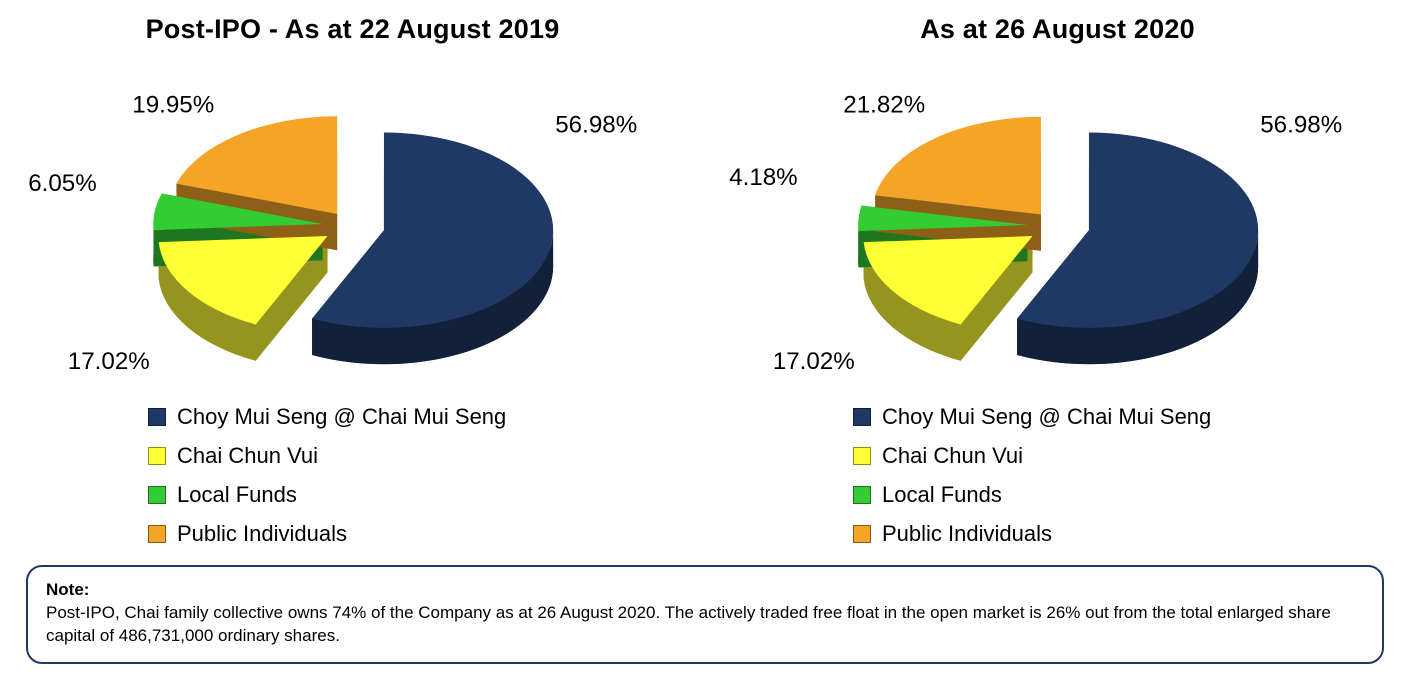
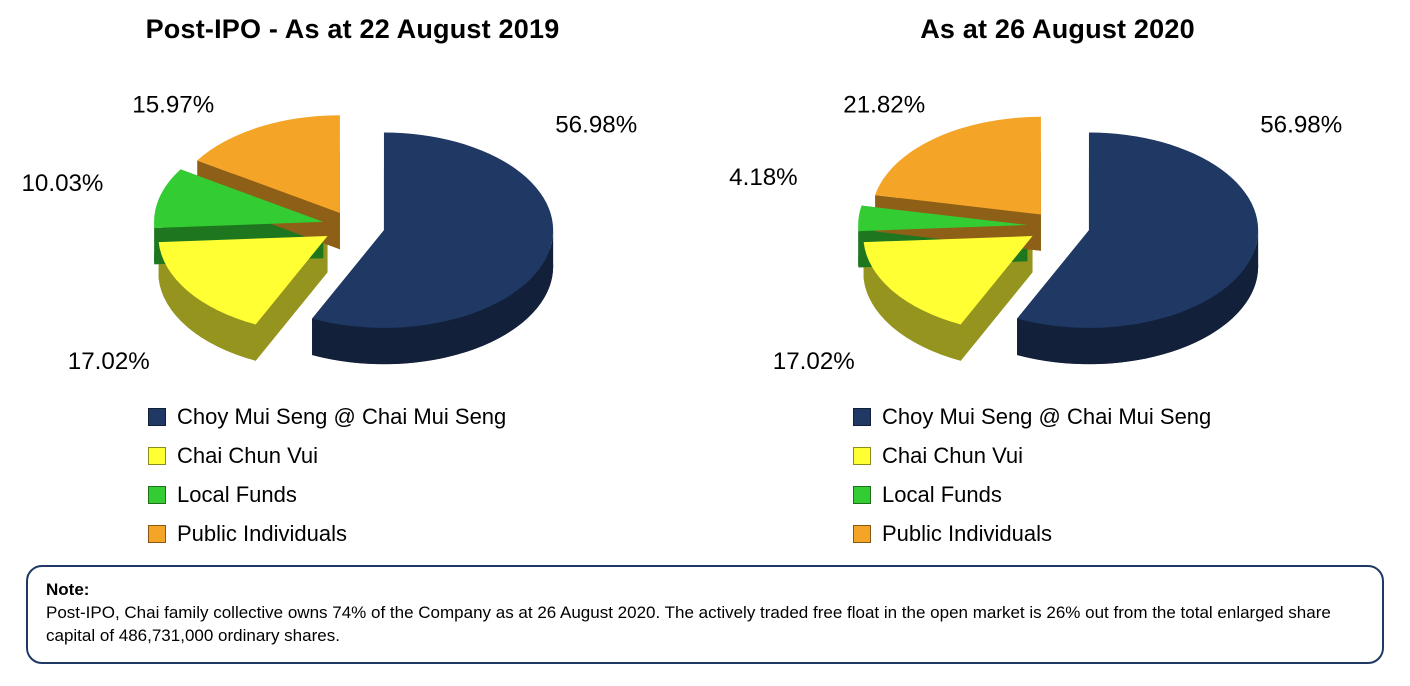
Post-IPO - As at 22 August 2019/Local Funds: 6.05% -> 10.03%
Post-IPO - As at 22 August 2019/Public Individuals: 19.95% -> 15.97%
